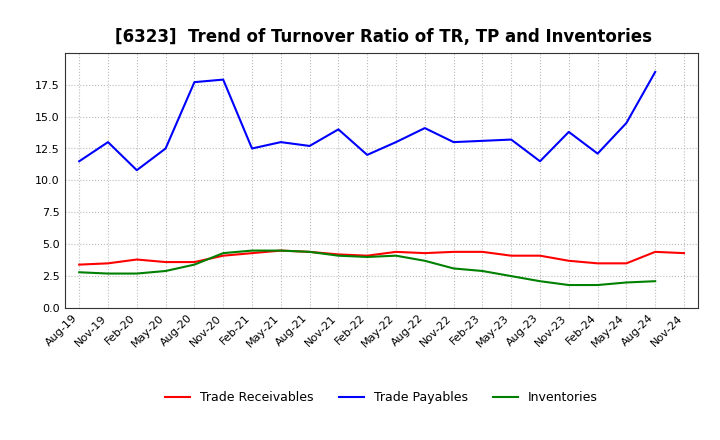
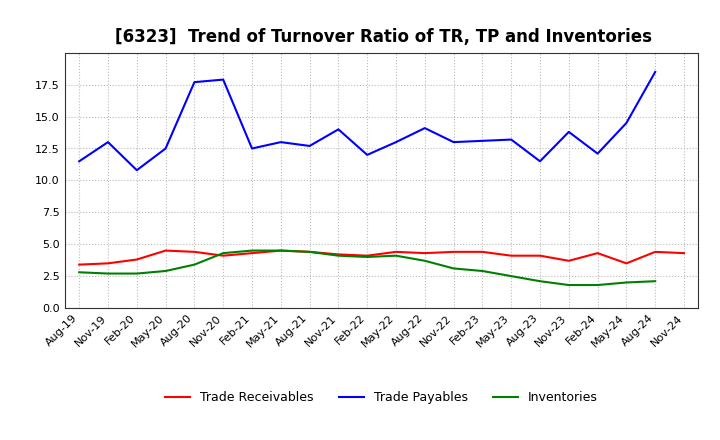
Trade Receivables/May-20: 3.6 -> 4.5
Trade Receivables/Aug-20: 3.6 -> 4.4
Trade Receivables/Feb-24: 3.5 -> 4.3
